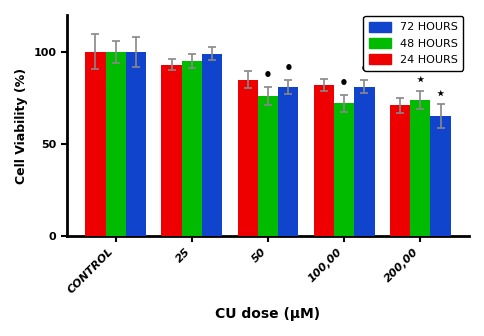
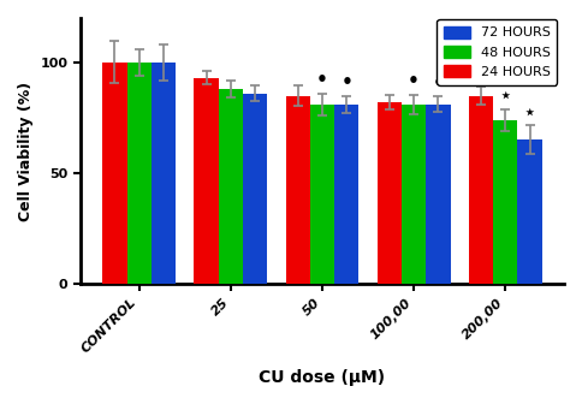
48 HOURS/25: 95 -> 88
72 HOURS/25: 99 -> 86
48 HOURS/50: 76 -> 81
48 HOURS/100,00: 72 -> 81
24 HOURS/200,00: 71 -> 85
